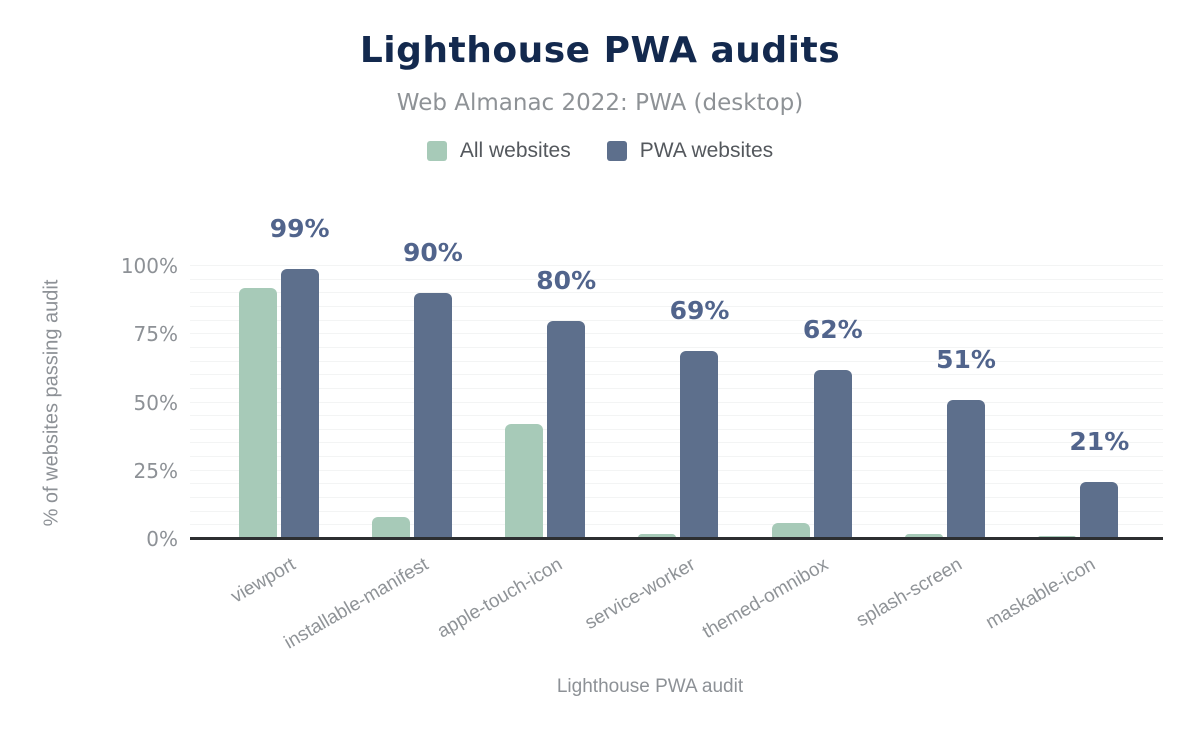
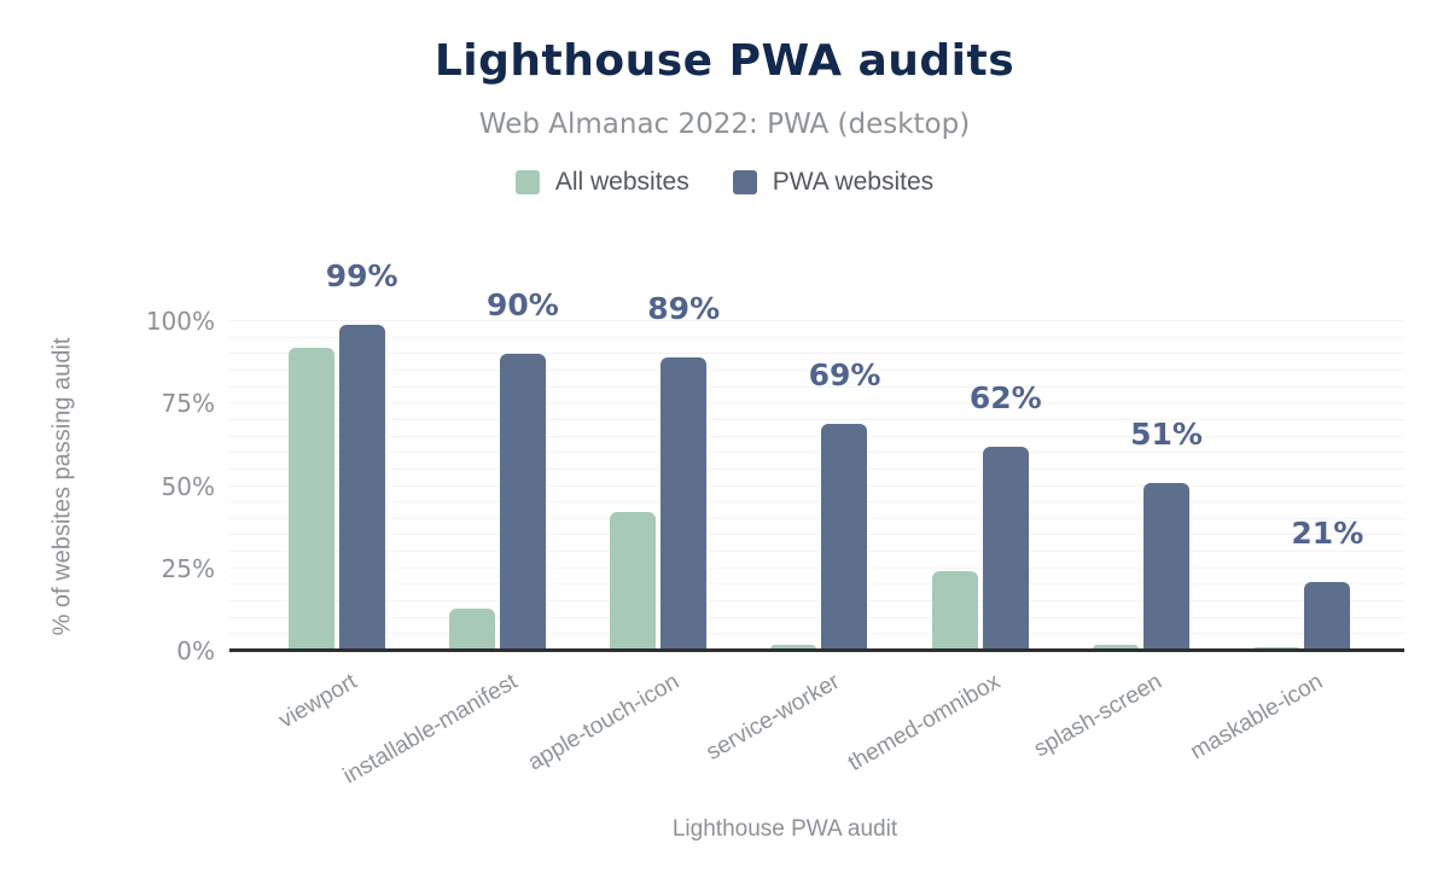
All websites/installable-manifest: 8% -> 13%
PWA websites/apple-touch-icon: 80% -> 89%
All websites/themed-omnibox: 6% -> 24%
